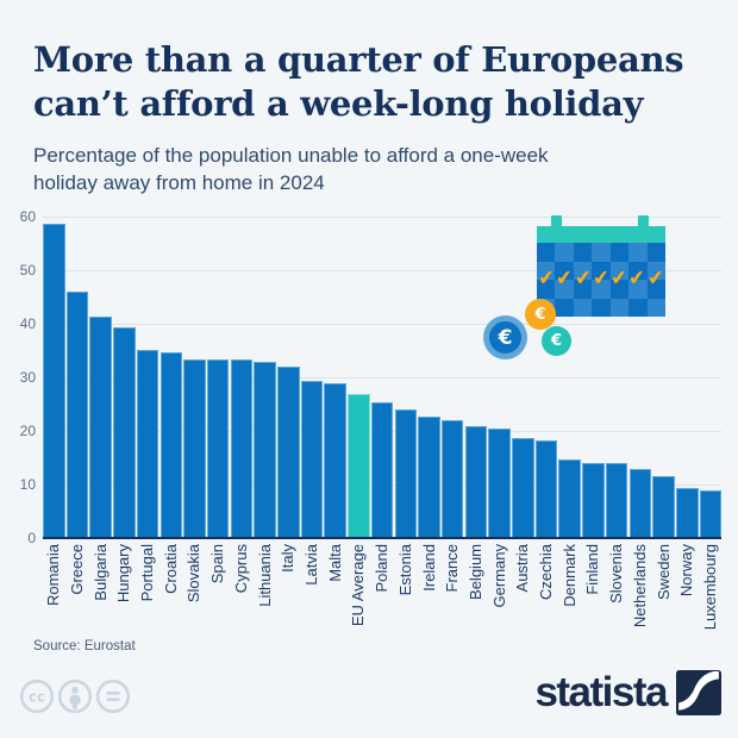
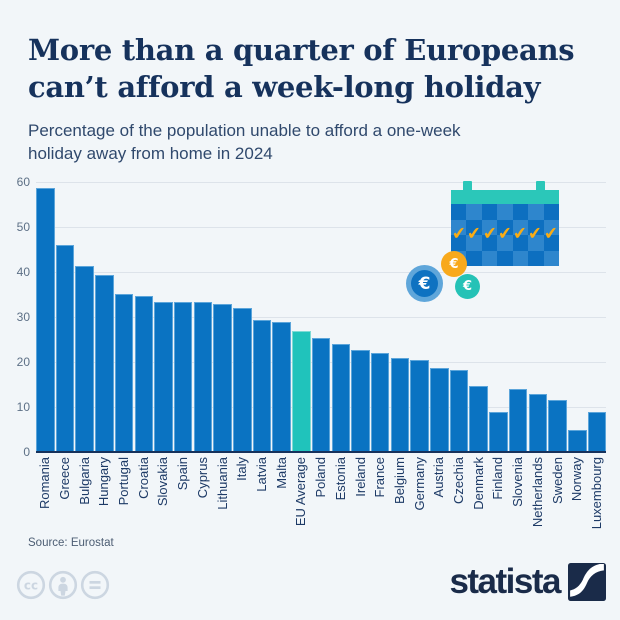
Finland: 14 -> 9
Norway: 9 -> 5
